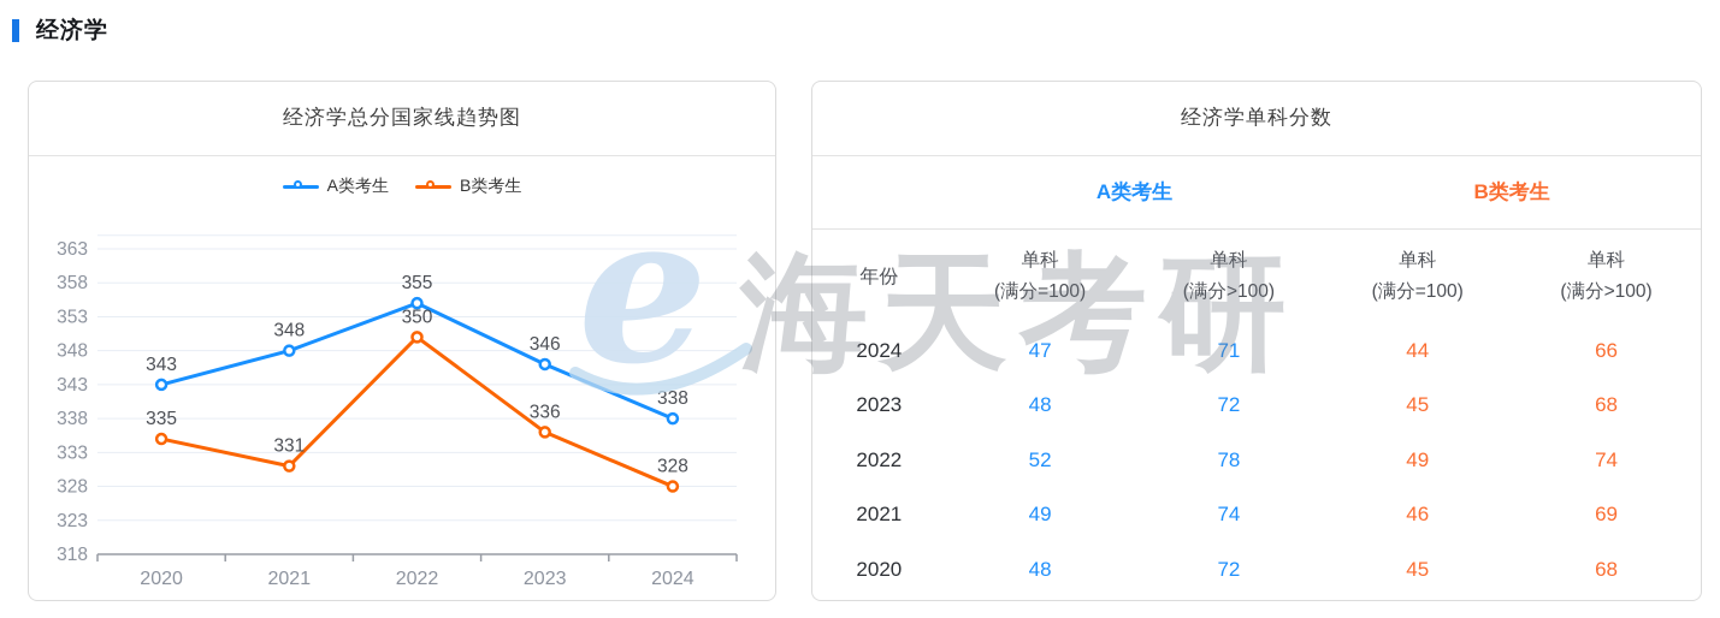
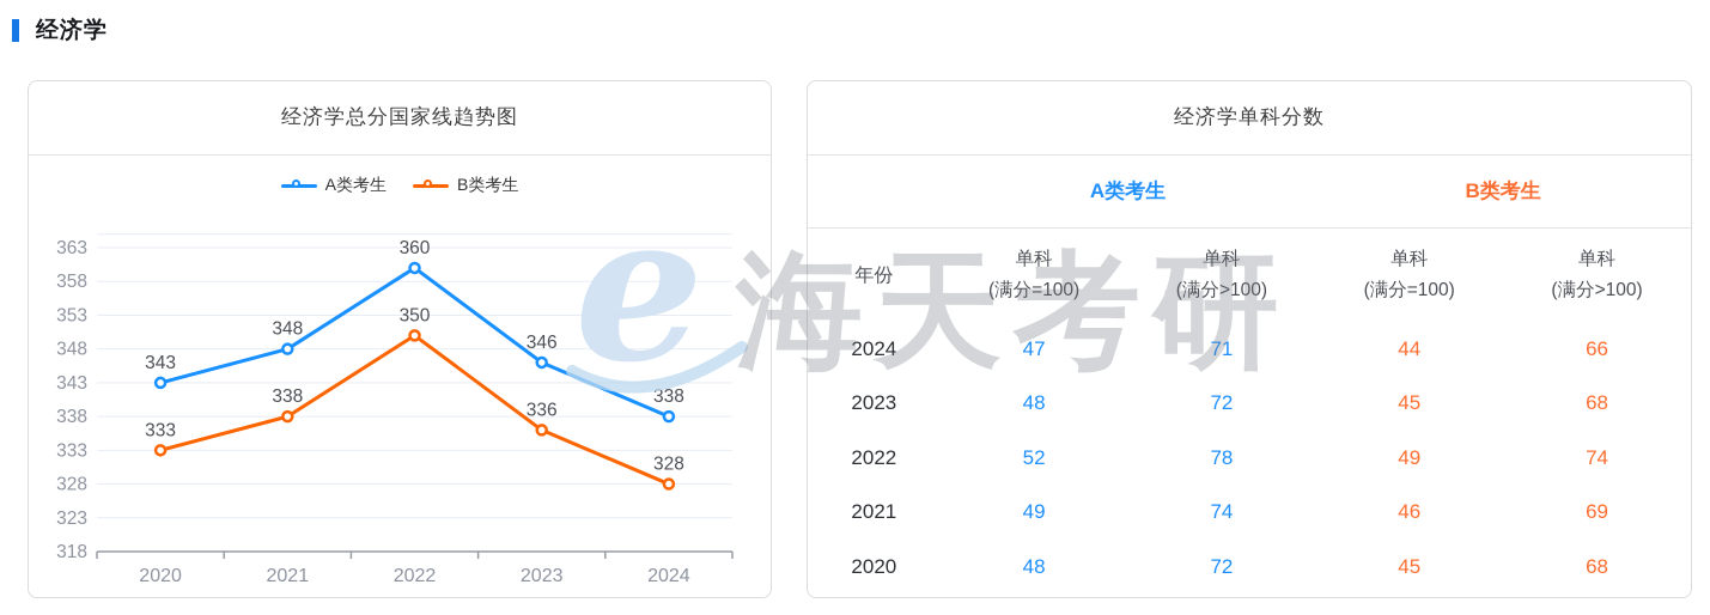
B类考生/2020: 335 -> 333
B类考生/2021: 331 -> 338
A类考生/2022: 355 -> 360
